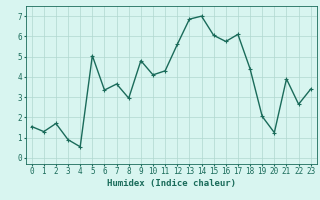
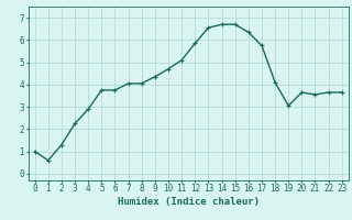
0: 1.55 -> 1.00
1: 1.30 -> 0.60
2: 1.70 -> 1.30
3: 0.90 -> 2.25
4: 0.55 -> 2.90
5: 5.05 -> 3.75
6: 3.35 -> 3.75
7: 3.65 -> 4.05
8: 2.95 -> 4.05
9: 4.80 -> 4.35
10: 4.10 -> 4.70
11: 4.30 -> 5.10
12: 5.60 -> 5.85
13: 6.85 -> 6.55
14: 7.00 -> 6.70
15: 6.05 -> 6.70
16: 5.75 -> 6.35
17: 6.10 -> 5.75
18: 4.40 -> 4.10
19: 2.05 -> 3.05
20: 1.25 -> 3.65
21: 3.90 -> 3.55
22: 2.65 -> 3.65
23: 3.40 -> 3.65
